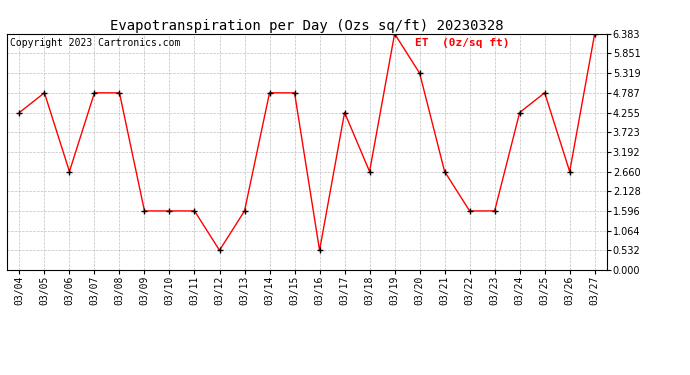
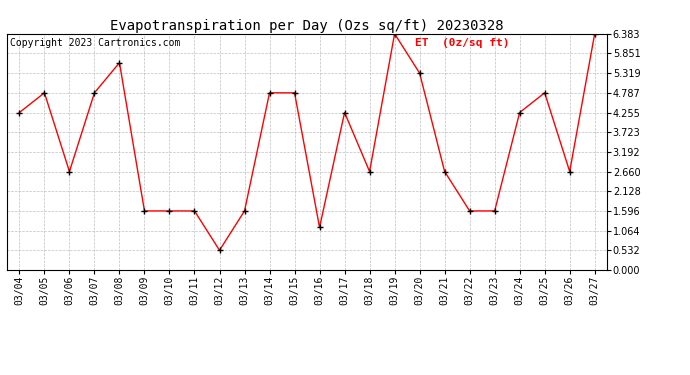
03/08: 4.79 -> 5.60
03/16: 0.53 -> 1.15
